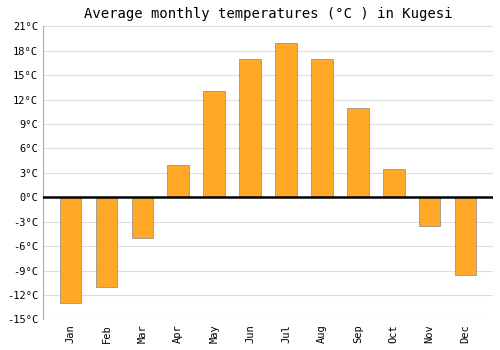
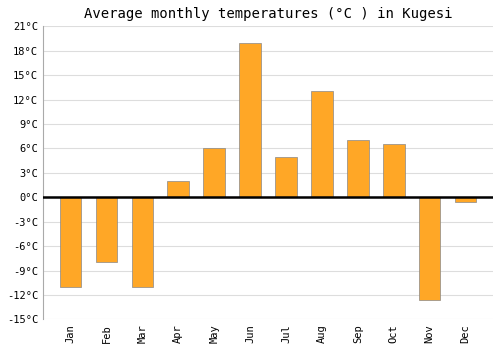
Jan: -13.0°C -> -11.0°C
Feb: -11.0°C -> -8.0°C
Mar: -5.0°C -> -11.0°C
Apr: 4.0°C -> 2.0°C
May: 13.0°C -> 6.0°C
Jun: 17.0°C -> 19.0°C
Jul: 19.0°C -> 5.0°C
Aug: 17.0°C -> 13.0°C
Sep: 11.0°C -> 7.0°C
Oct: 3.5°C -> 6.6°C
Nov: -3.5°C -> -12.6°C
Dec: -9.5°C -> -0.6°C
